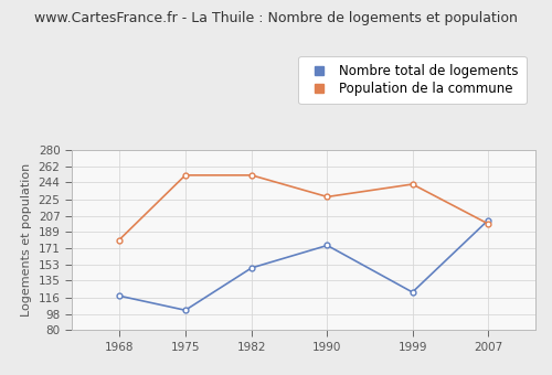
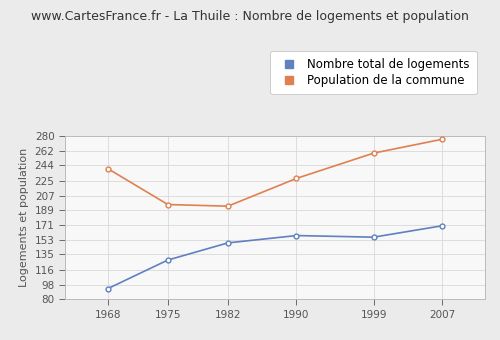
Nombre total de logements/1968: 118 -> 93
Population de la commune/1968: 180 -> 240
Nombre total de logements/1975: 102 -> 128
Population de la commune/1975: 252 -> 196
Population de la commune/1982: 252 -> 194
Nombre total de logements/1990: 174 -> 158
Nombre total de logements/1999: 122 -> 156
Population de la commune/1999: 242 -> 259
Nombre total de logements/2007: 202 -> 170
Population de la commune/2007: 198 -> 276
